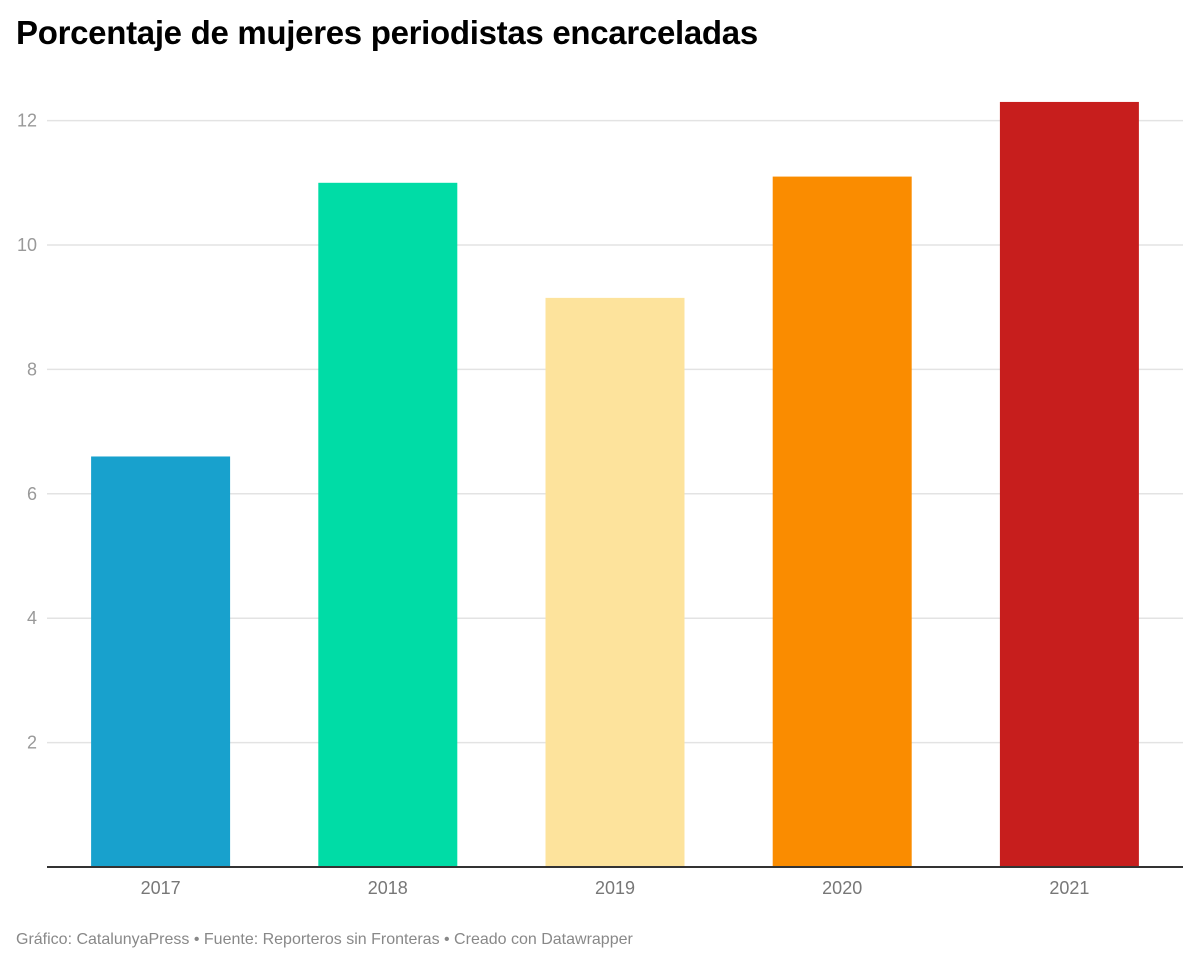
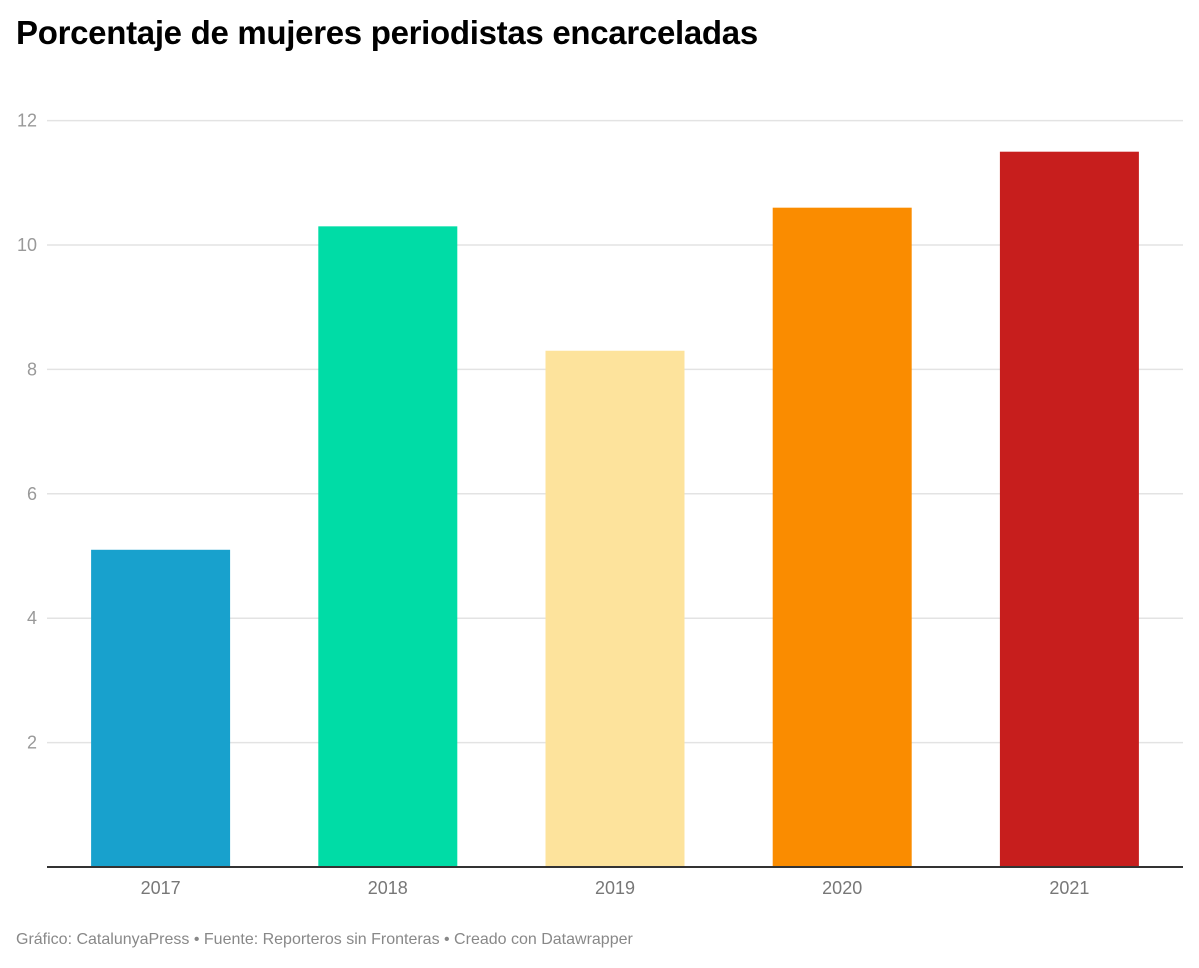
2017: 6.6 -> 5.1
2018: 11.0 -> 10.3
2019: 9.2 -> 8.3
2020: 11.1 -> 10.6
2021: 12.3 -> 11.5
